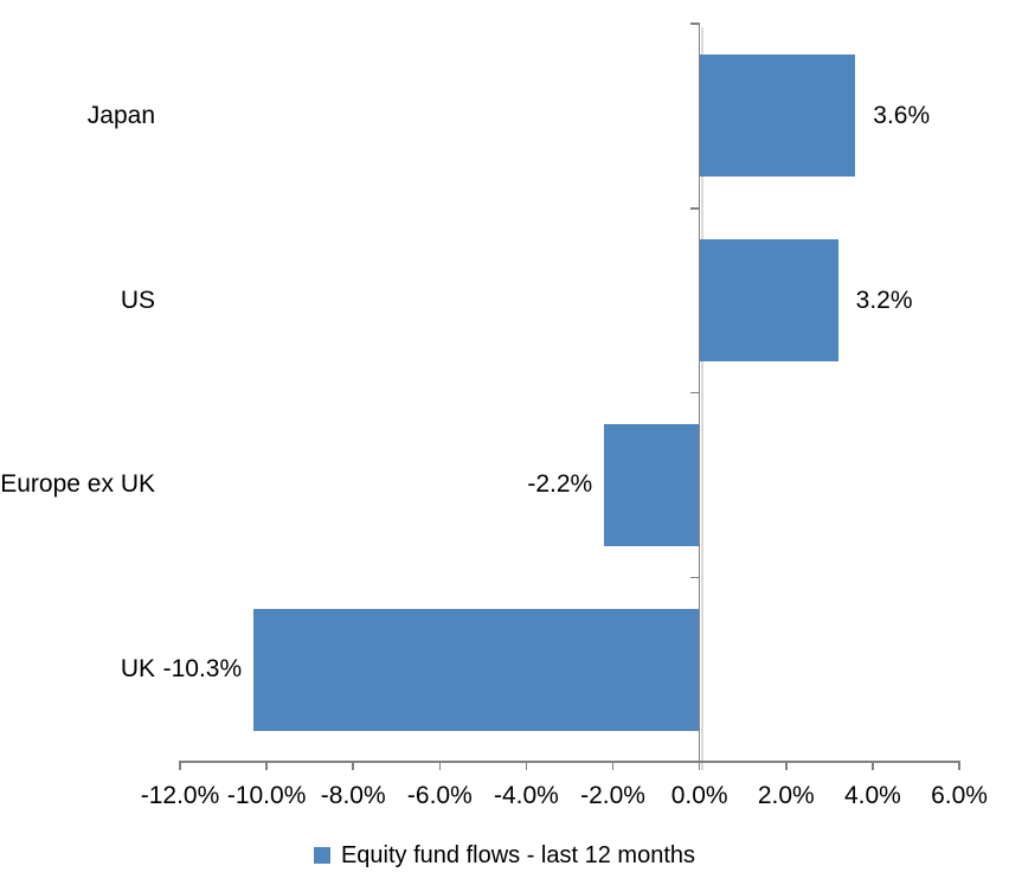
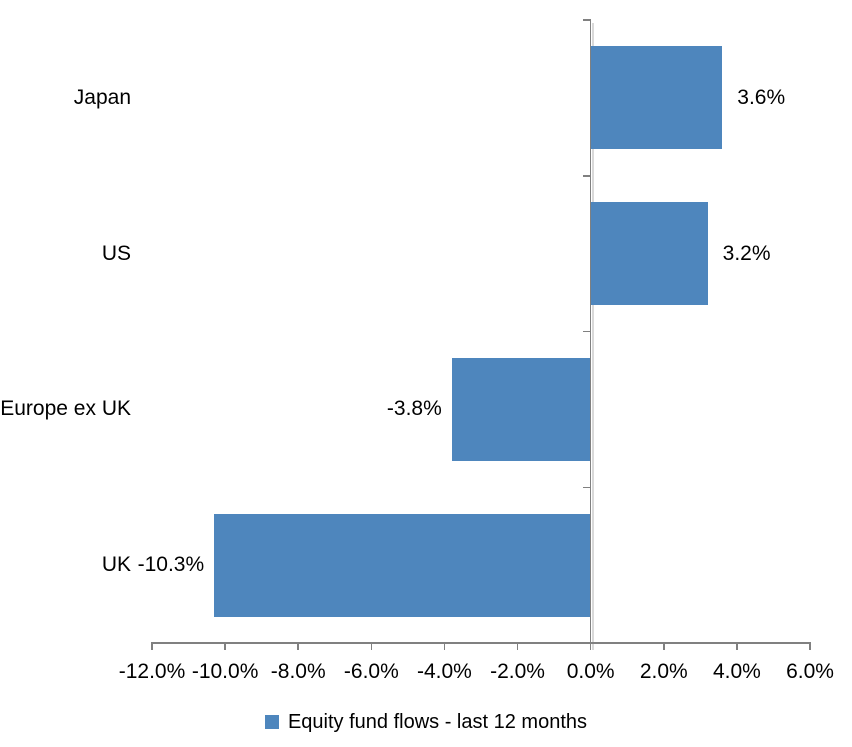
Europe ex UK: -2.2% -> -3.8%
